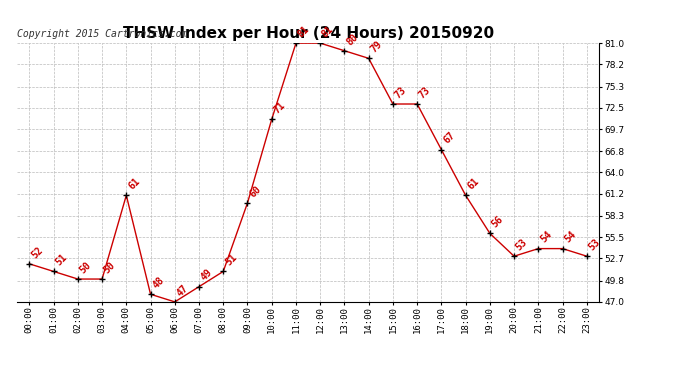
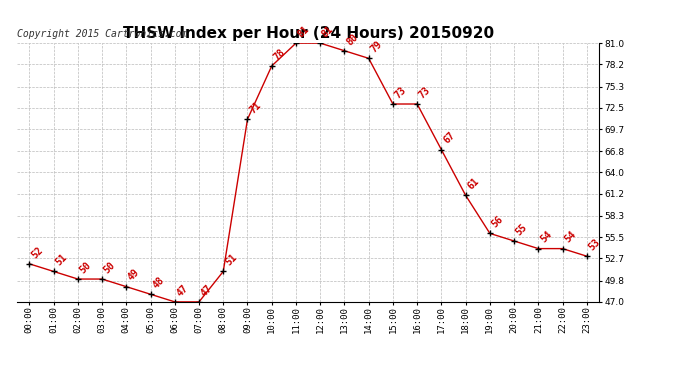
04:00: 61 -> 49
07:00: 49 -> 47
09:00: 60 -> 71
10:00: 71 -> 78
20:00: 53 -> 55
